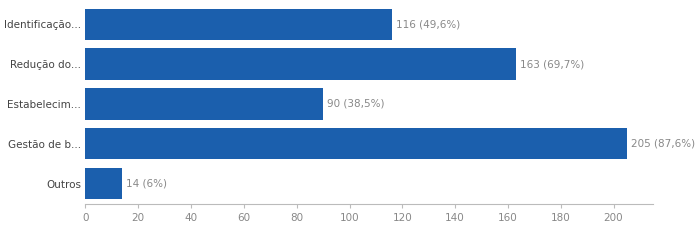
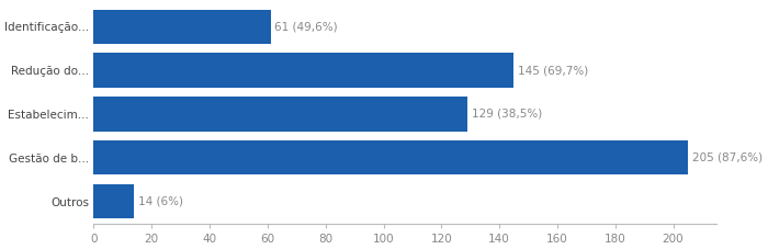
Identificação...: 116 -> 61
Redução do...: 163 -> 145
Estabelecim...: 90 -> 129
